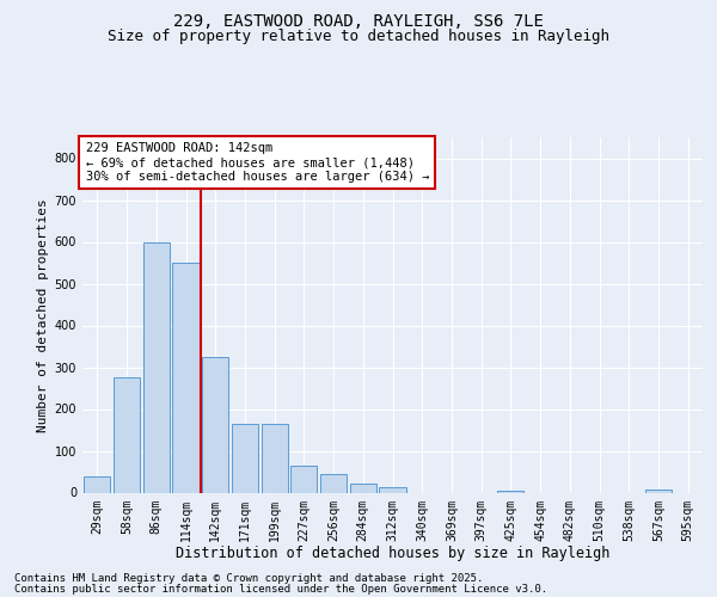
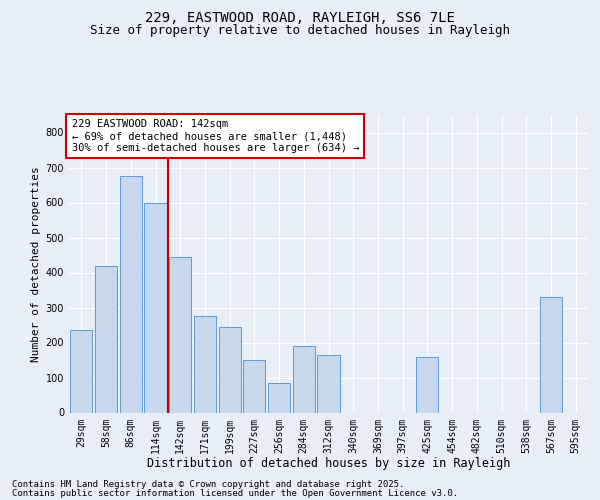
29sqm: 40 -> 235
58sqm: 275 -> 420
86sqm: 600 -> 675
114sqm: 550 -> 600
142sqm: 325 -> 445
171sqm: 163 -> 275
199sqm: 163 -> 245
227sqm: 65 -> 150
256sqm: 45 -> 85
284sqm: 22 -> 190
312sqm: 13 -> 165
425sqm: 5 -> 160
567sqm: 8 -> 330
